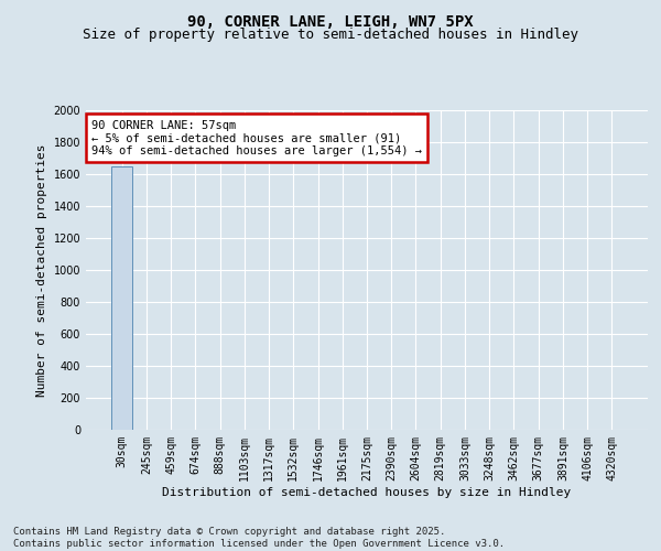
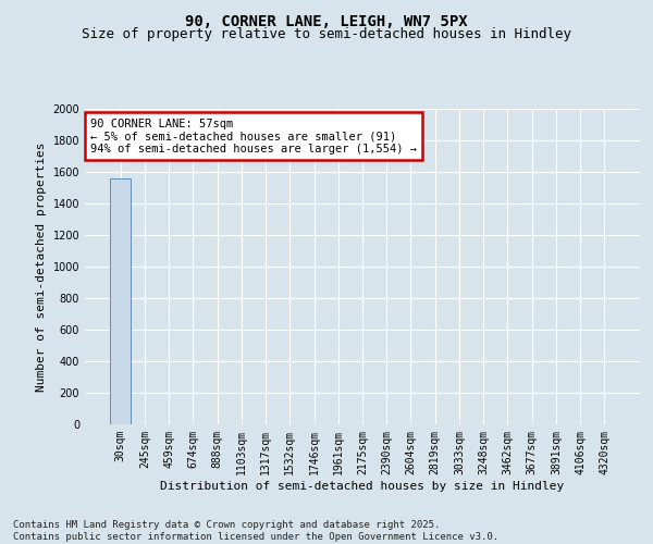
30sqm: 1640 -> 1560
